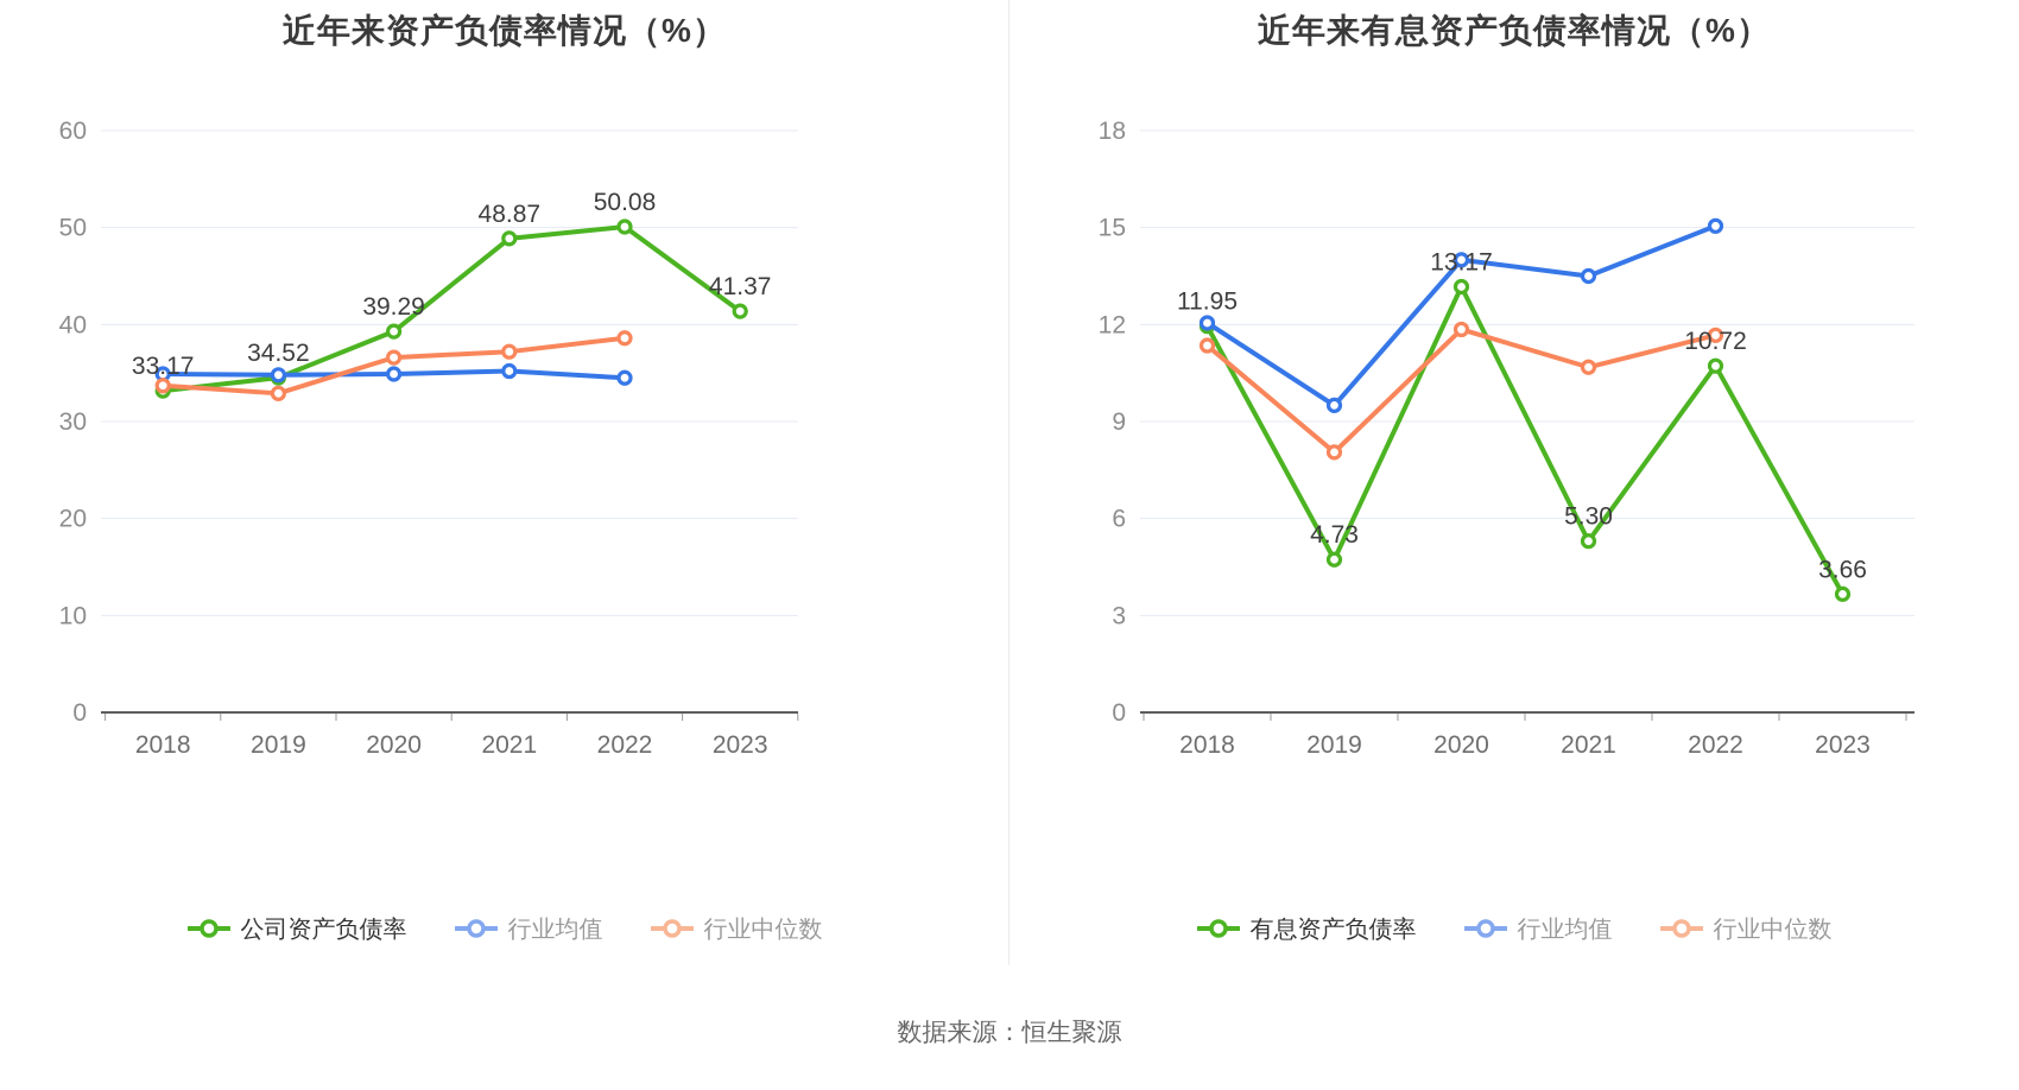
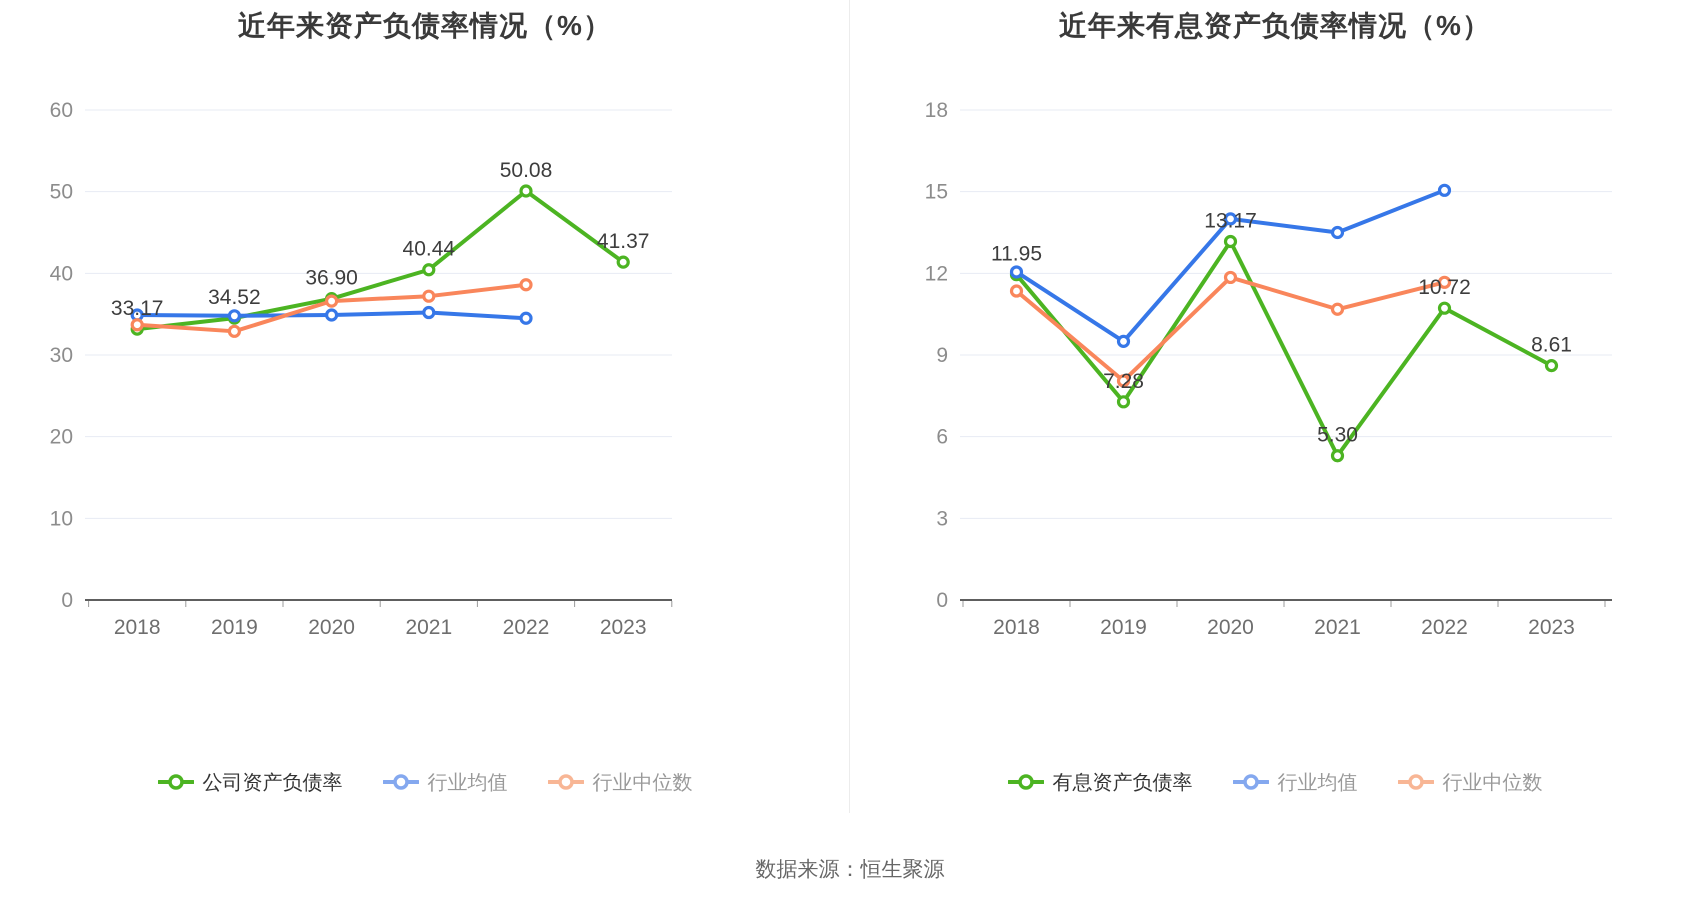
近年来资产负债率情况（%）/公司资产负债率/2020: 39.29 -> 36.90
近年来资产负债率情况（%）/公司资产负债率/2021: 48.87 -> 40.44
近年来有息资产负债率情况（%）/有息资产负债率/2019: 4.73 -> 7.28
近年来有息资产负债率情况（%）/有息资产负债率/2023: 3.66 -> 8.61
